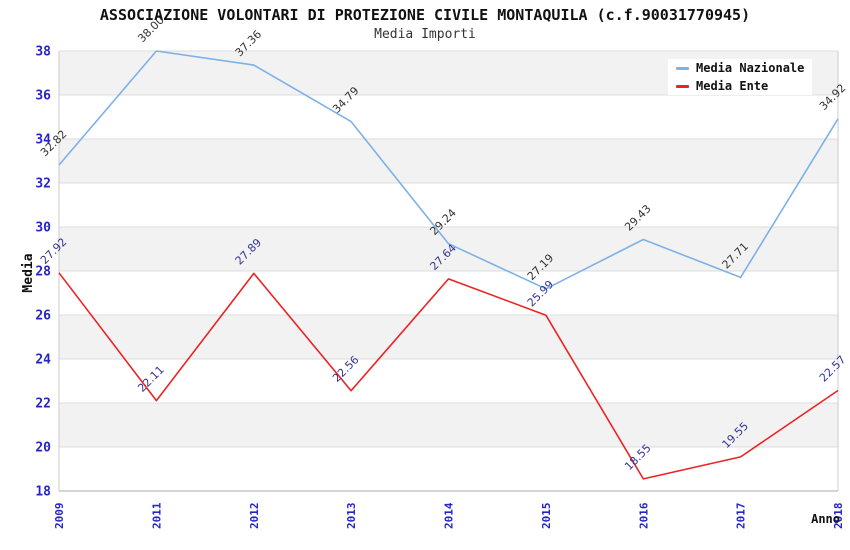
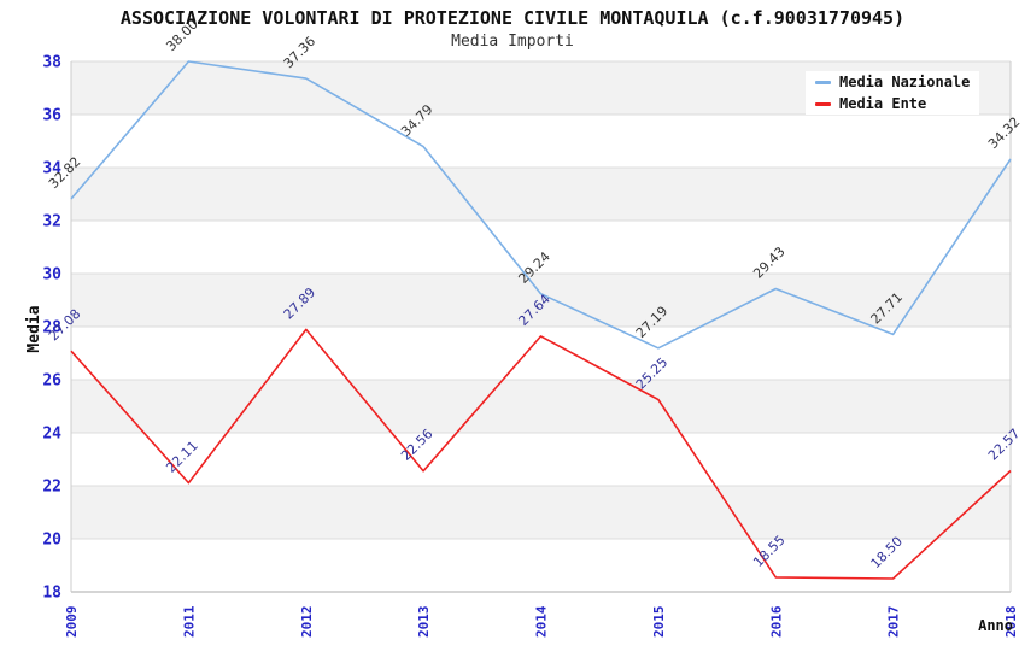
Media Ente/2009: 27.92 -> 27.08
Media Ente/2015: 25.99 -> 25.25
Media Ente/2017: 19.55 -> 18.50
Media Nazionale/2018: 34.92 -> 34.32
